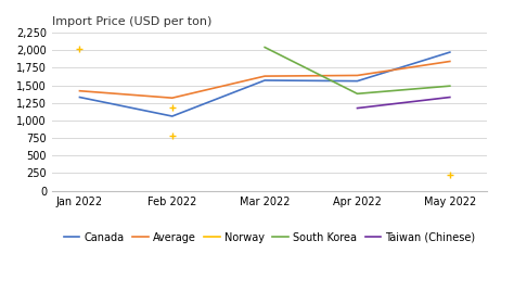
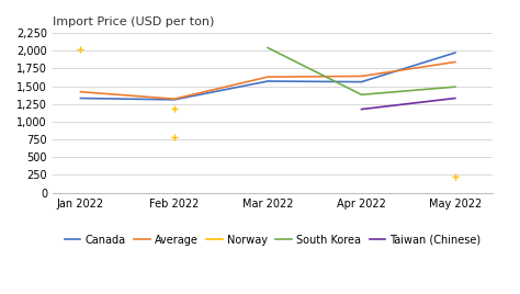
Canada/Feb 2022: 1,060 -> 1,310
